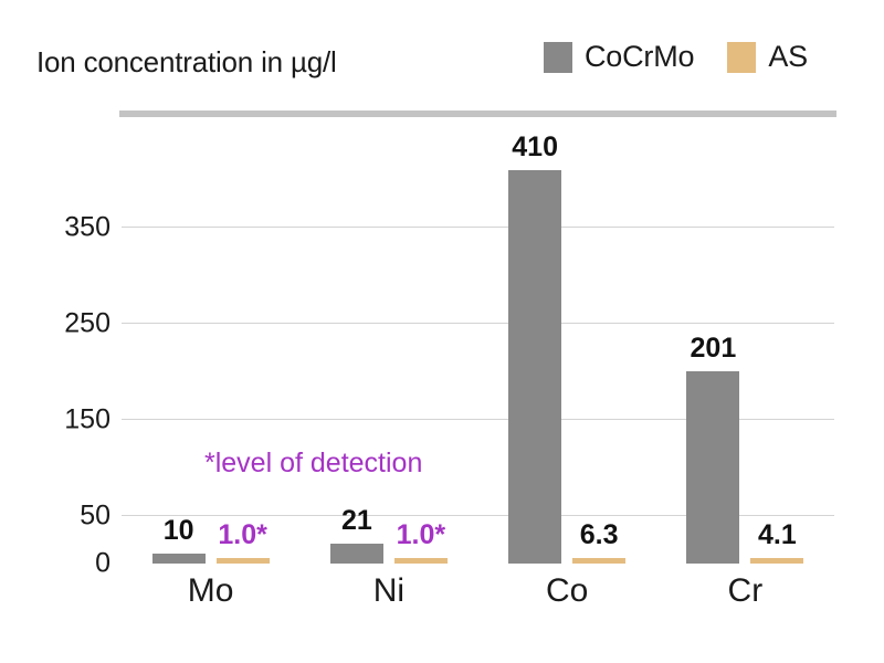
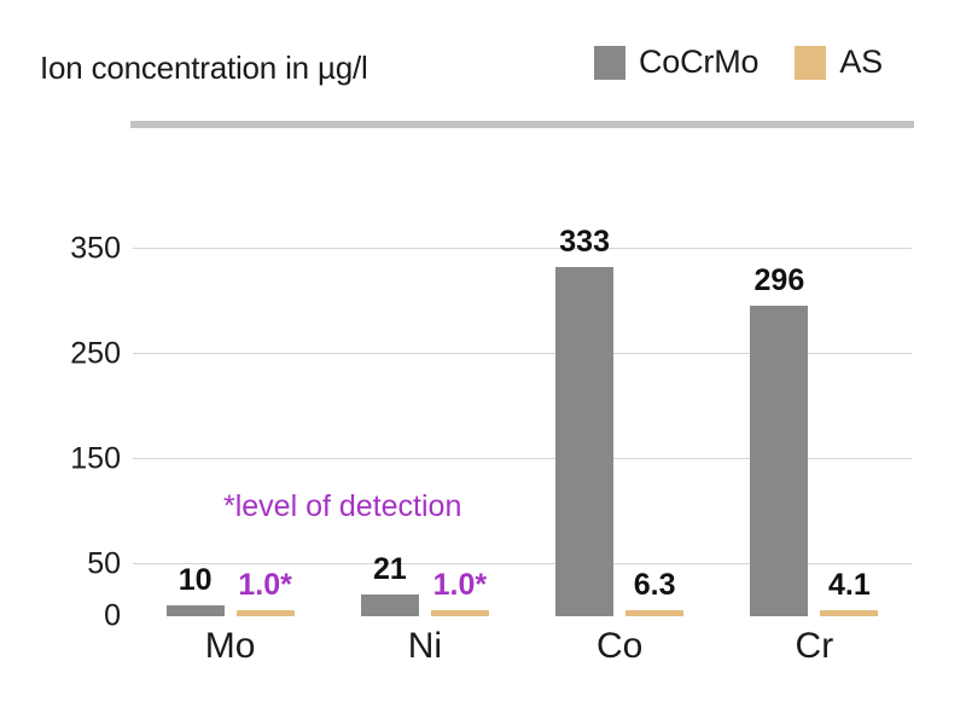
CoCrMo/Co: 410 -> 333
CoCrMo/Cr: 201 -> 296
